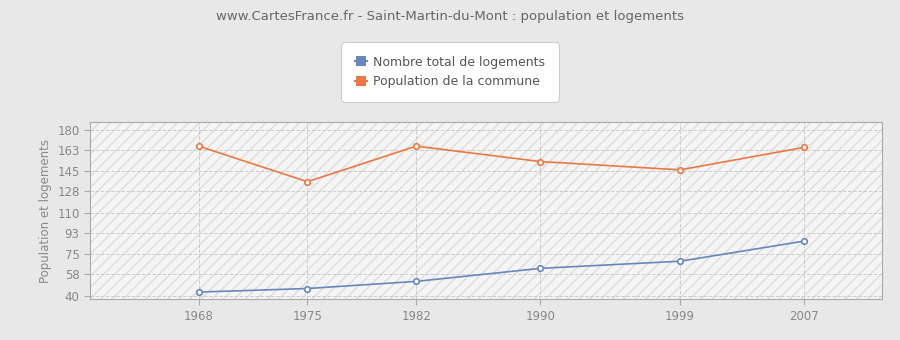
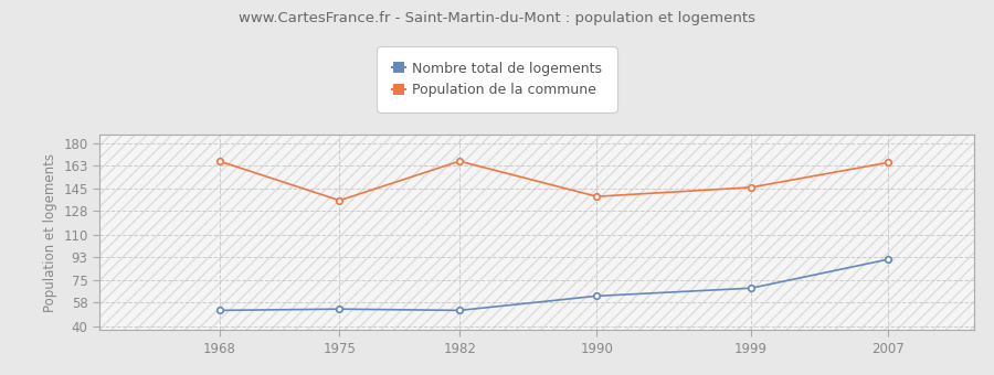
Nombre total de logements/1968: 43 -> 52
Nombre total de logements/1975: 46 -> 53
Population de la commune/1990: 153 -> 139
Nombre total de logements/2007: 86 -> 91
